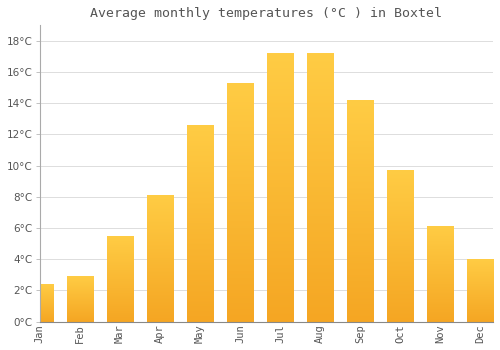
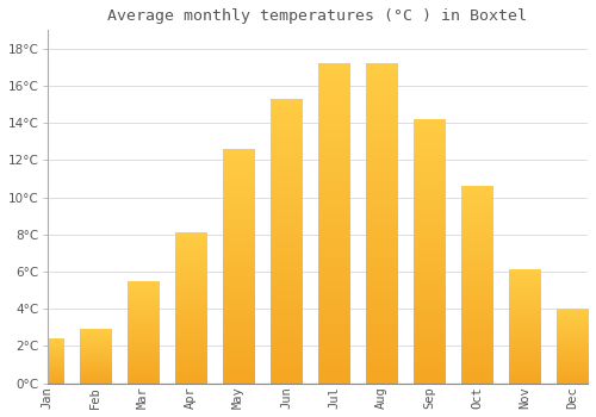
Oct: 9.7°C -> 10.6°C
